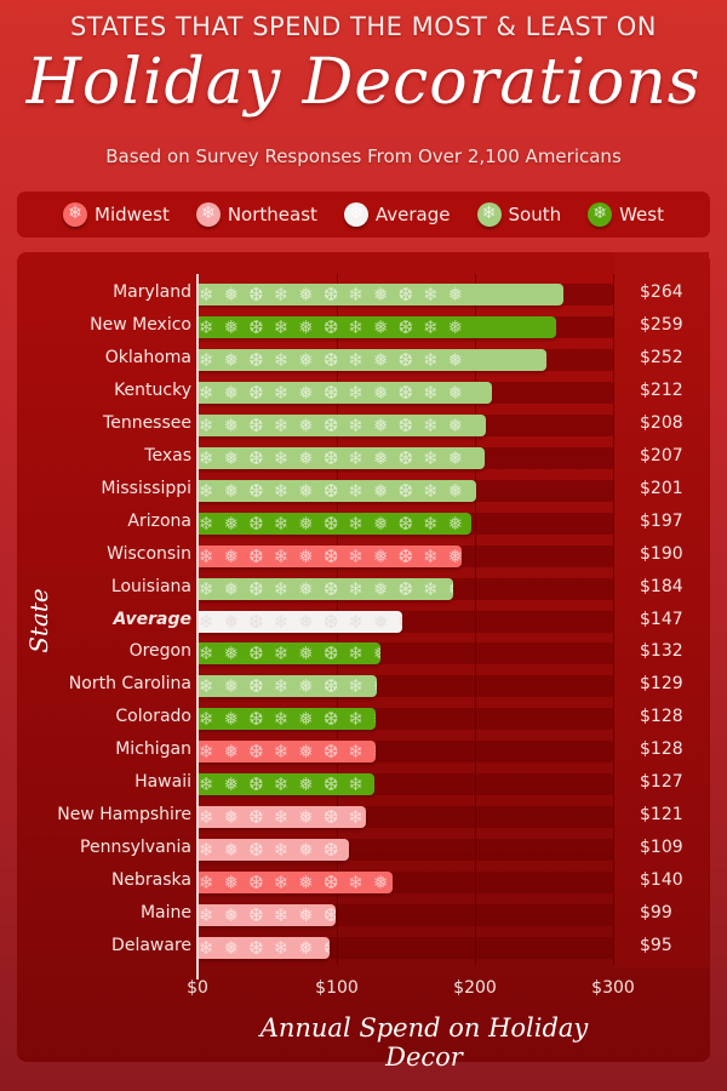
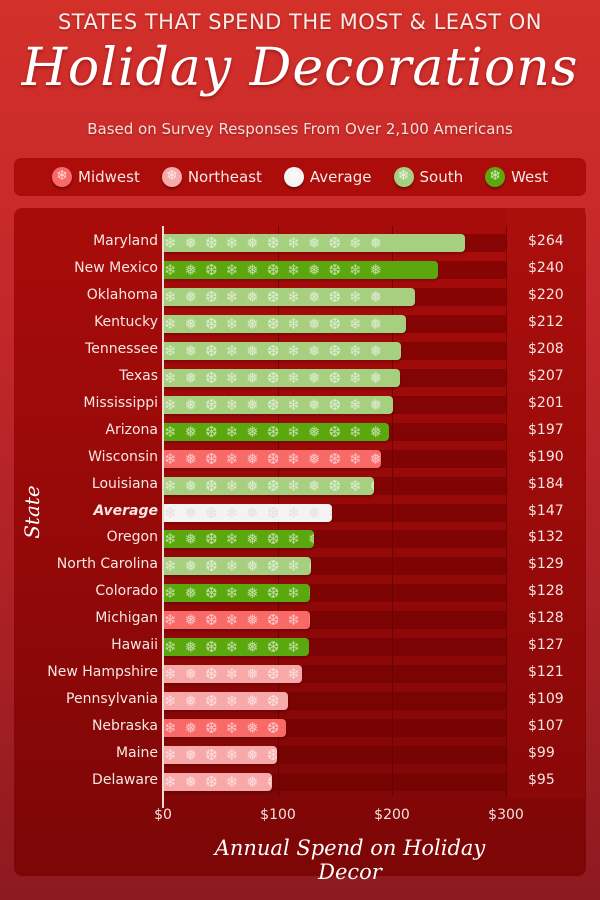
New Mexico: $259 -> $240
Oklahoma: $252 -> $220
Nebraska: $140 -> $107
